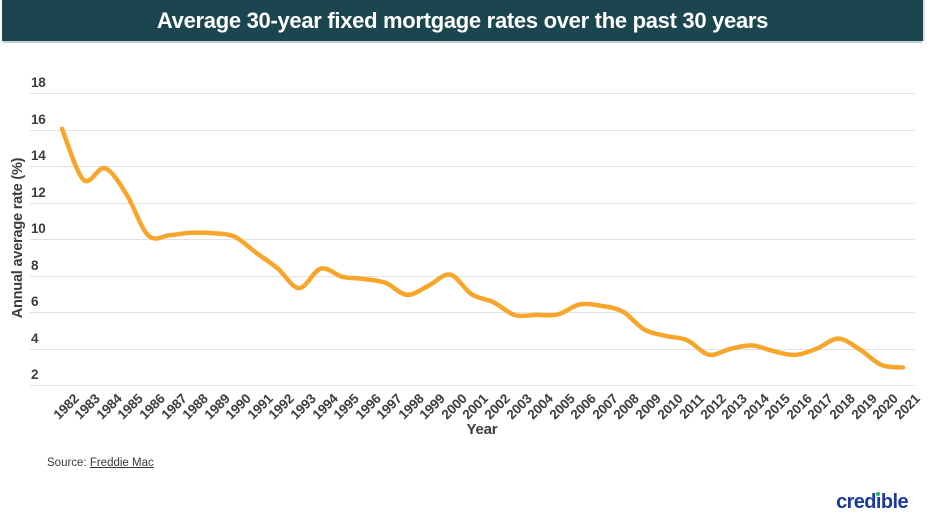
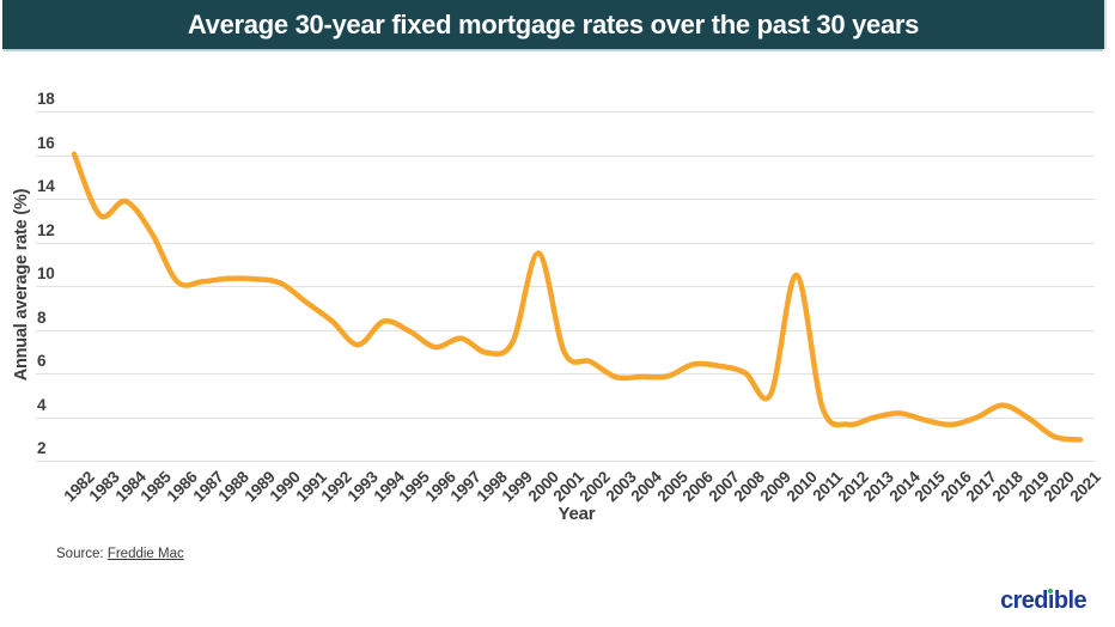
1996: 7.8 -> 7.2
2000: 8.1 -> 11.5
2010: 4.7 -> 10.5
